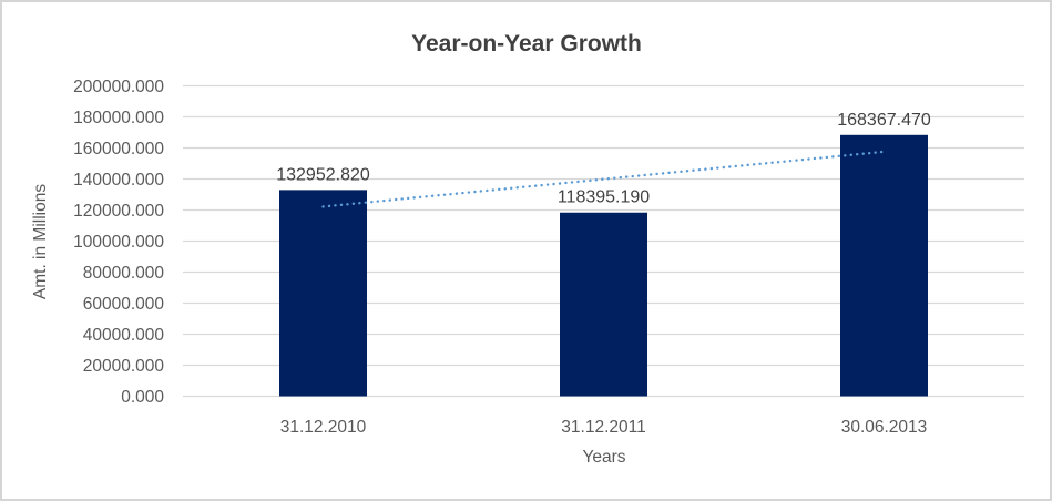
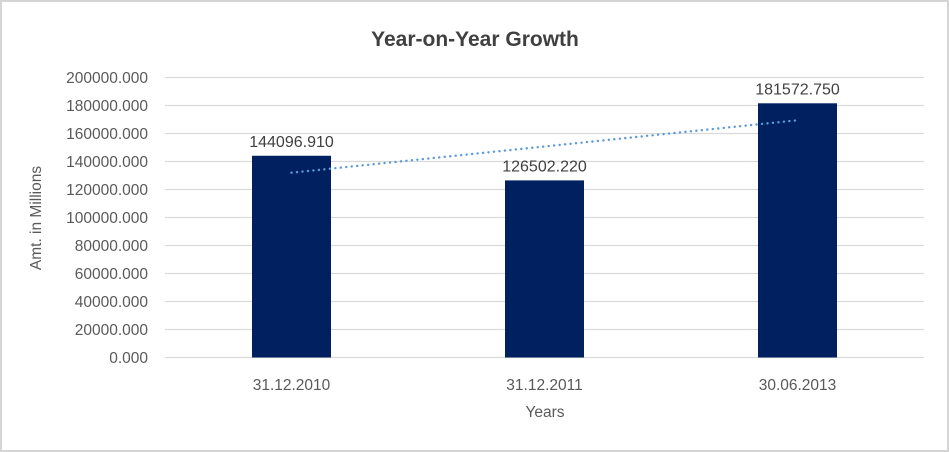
31.12.2010: 132952.820 -> 144096.910
31.12.2011: 118395.190 -> 126502.220
30.06.2013: 168367.470 -> 181572.750
